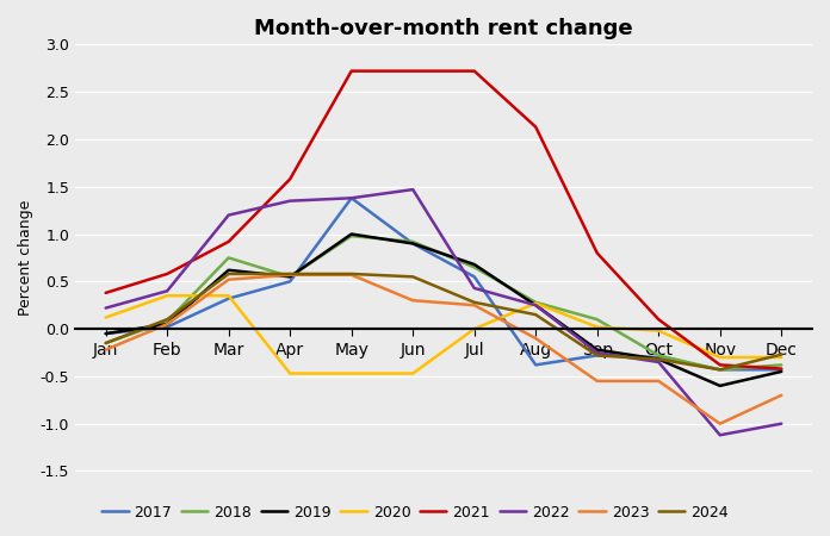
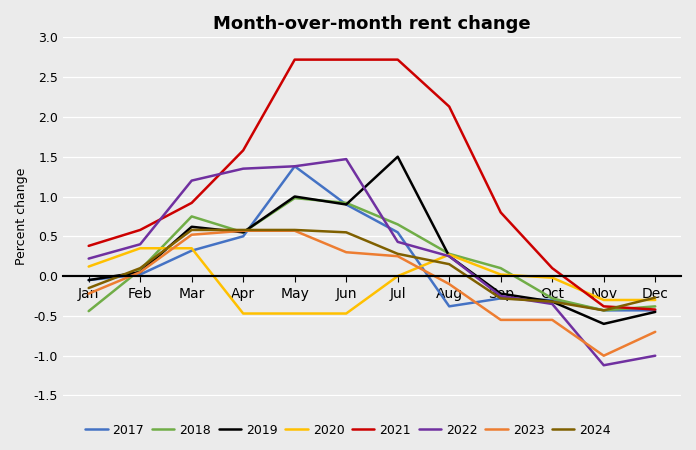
2018/Jan: -0.15 -> -0.44
2019/Jul: 0.68 -> 1.50
